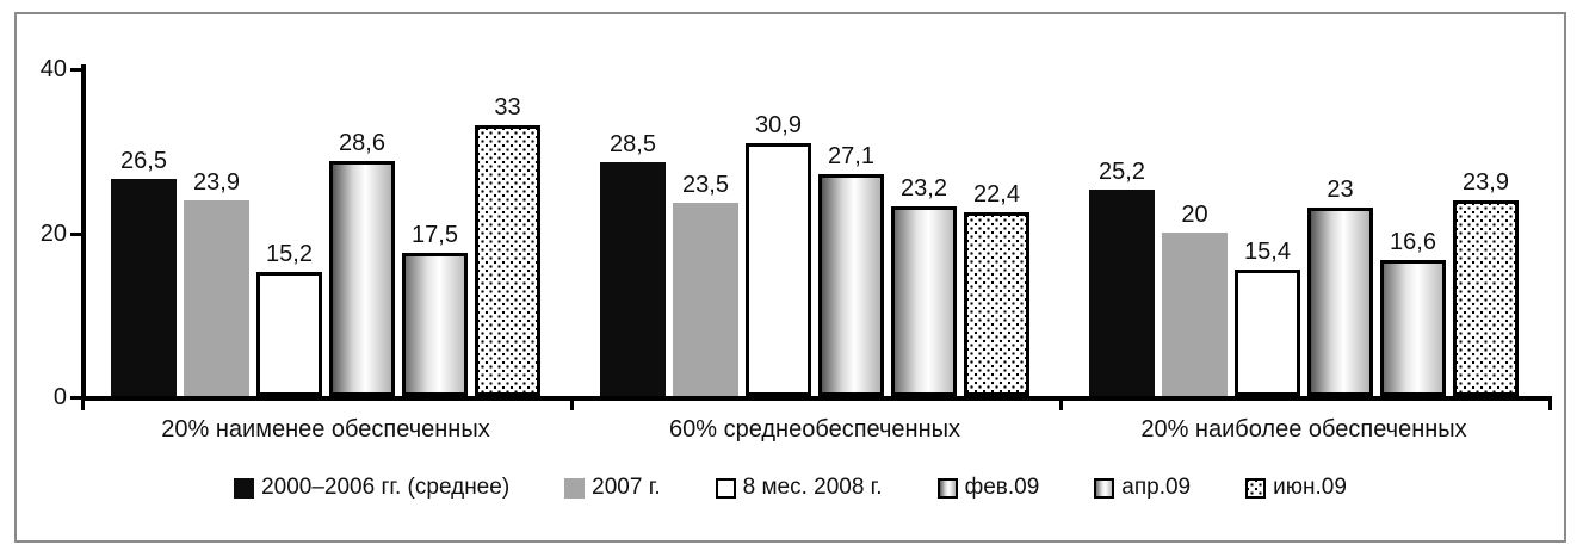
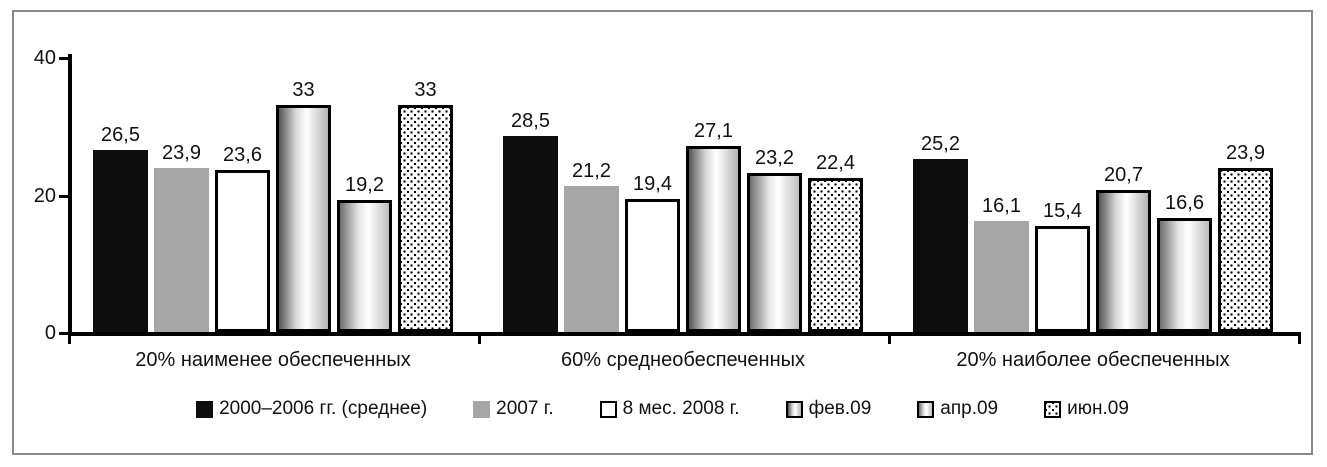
8 мес. 2008 г./20% наименее обеспеченных: 15,2 -> 23,6
фев.09/20% наименее обеспеченных: 28,6 -> 33
апр.09/20% наименее обеспеченных: 17,5 -> 19,2
2007 г./60% среднеобеспеченных: 23,5 -> 21,2
8 мес. 2008 г./60% среднеобеспеченных: 30,9 -> 19,4
2007 г./20% наиболее обеспеченных: 20 -> 16,1
фев.09/20% наиболее обеспеченных: 23 -> 20,7
